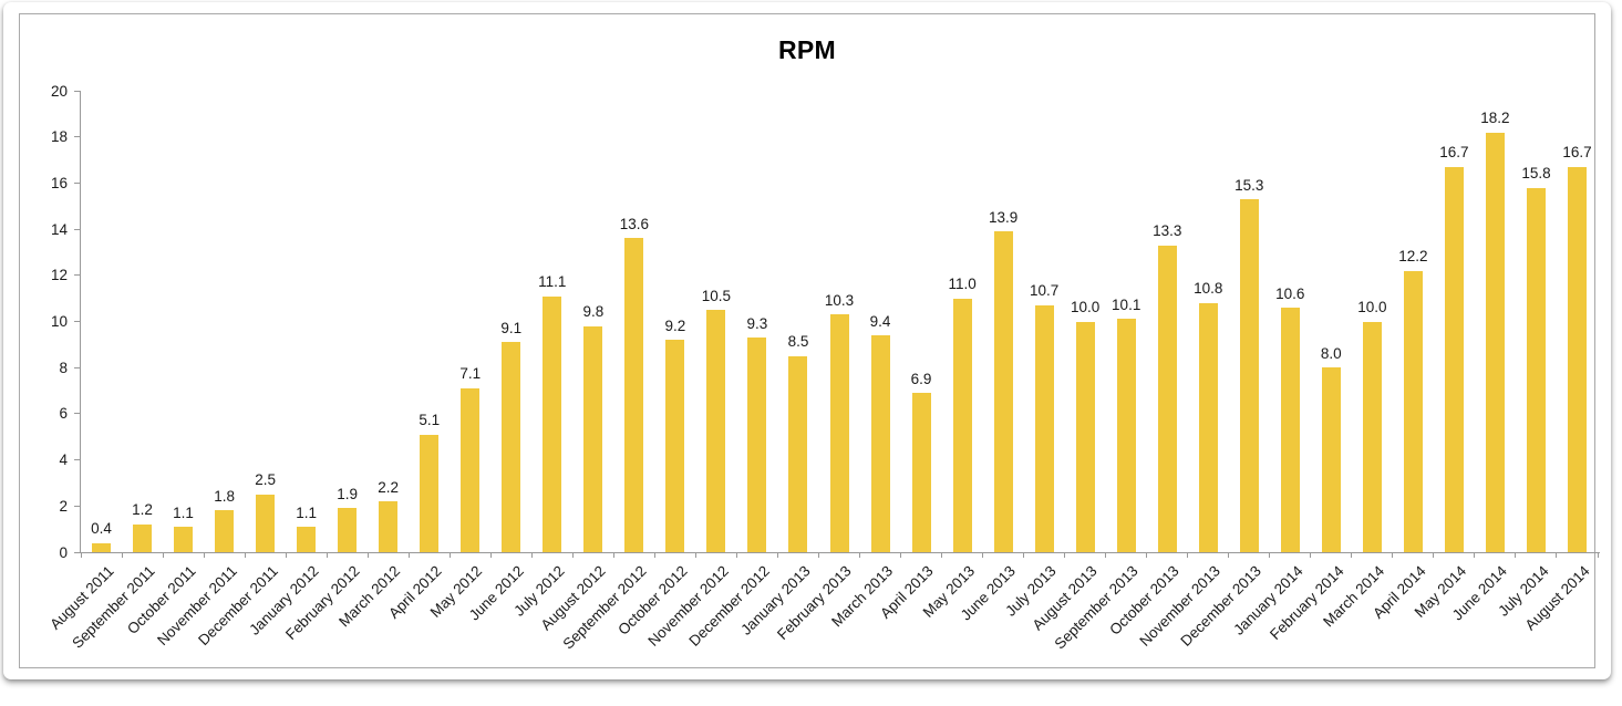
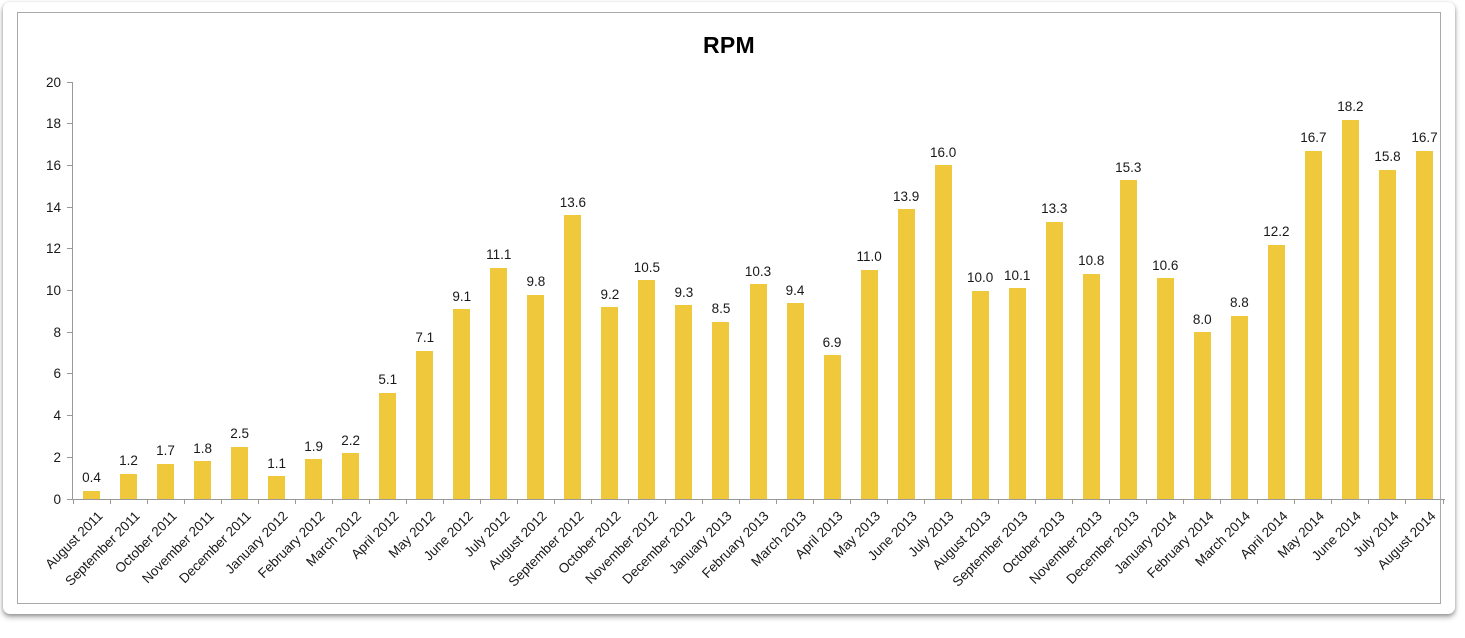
October 2011: 1.1 -> 1.7
July 2013: 10.7 -> 16.0
March 2014: 10.0 -> 8.8
